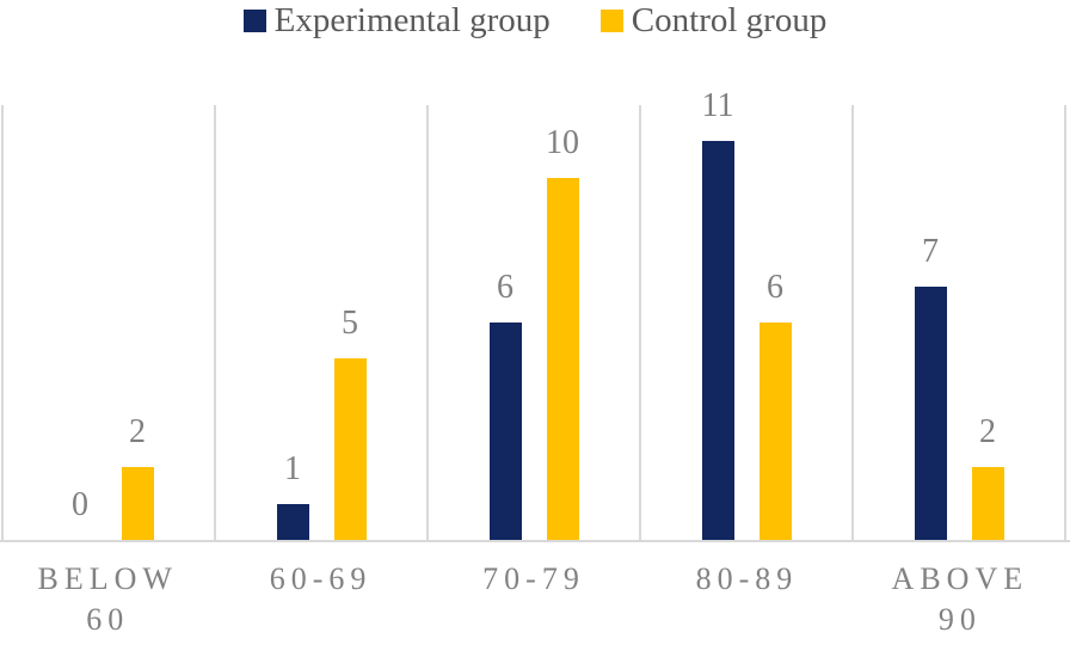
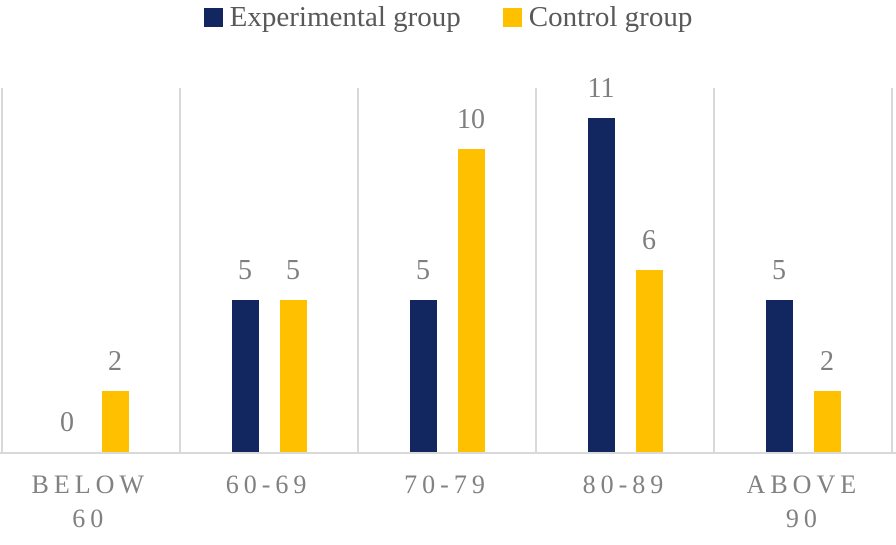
Experimental group/60-69: 1 -> 5
Experimental group/70-79: 6 -> 5
Experimental group/ABOVE 90: 7 -> 5
